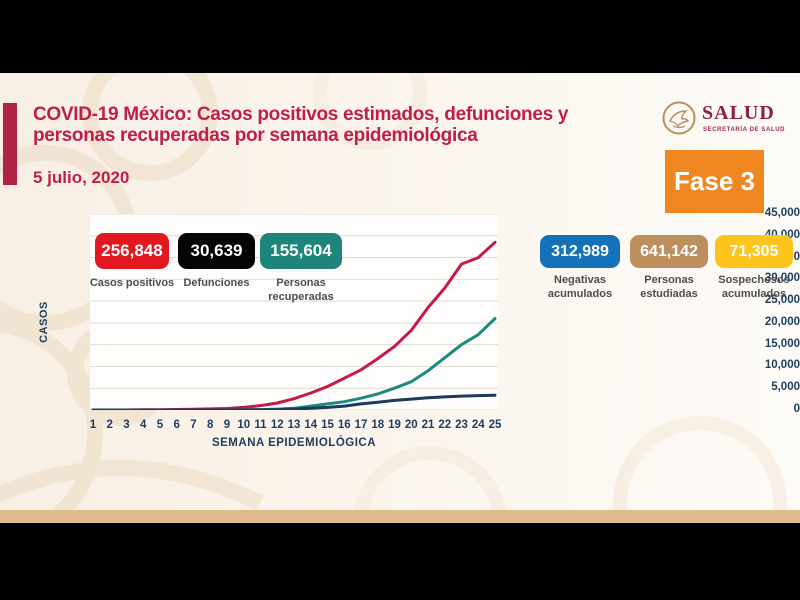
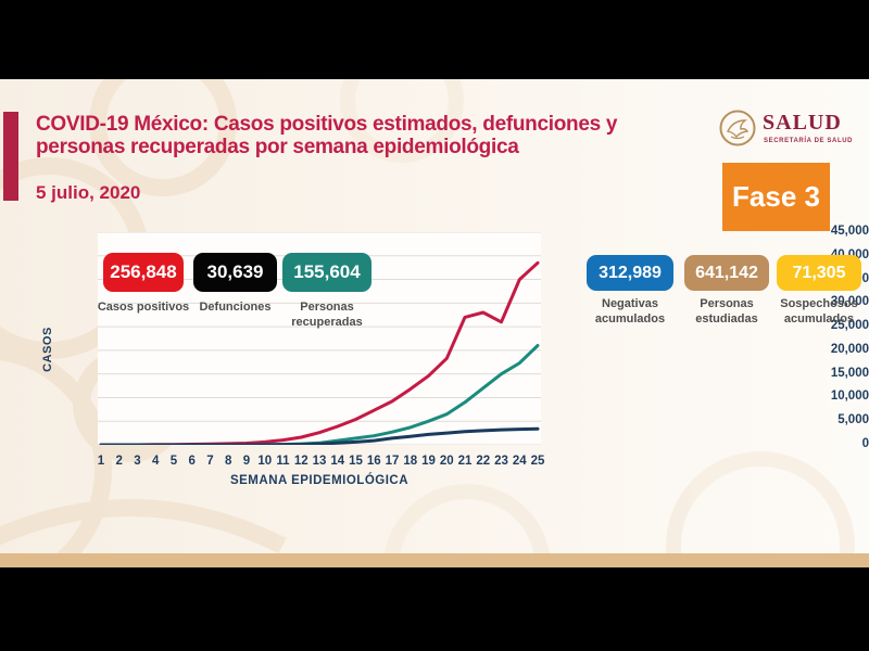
Casos positivos/21: 24000 -> 27000
Casos positivos/23: 34000 -> 26000
